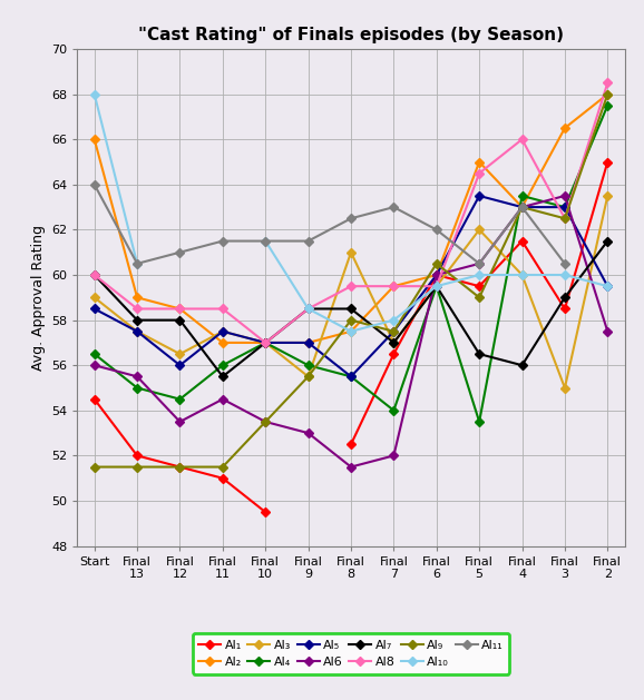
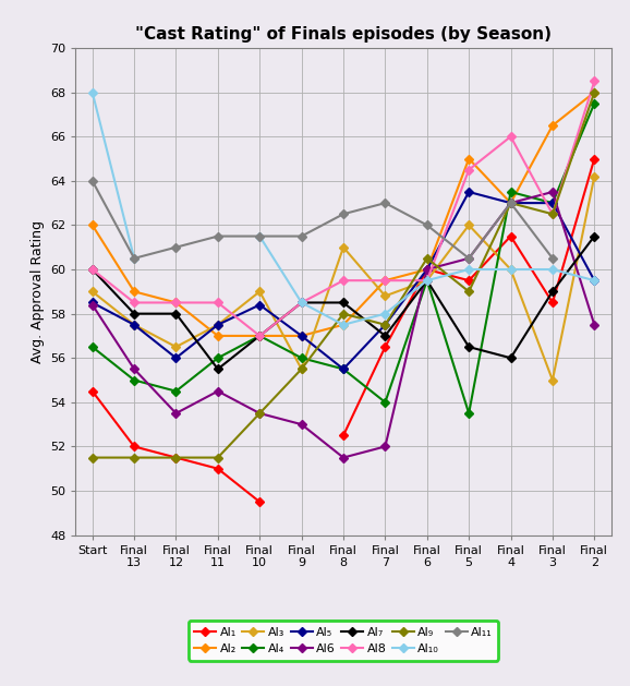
Al₂/Start: 66.0 -> 62.0
Al6/Start: 56.0 -> 58.4
Al₃/Final 10: 57.0 -> 59.0
Al₅/Final 10: 57.0 -> 58.4
Al₃/Final 7: 57.0 -> 58.8
Al₃/Final 2: 63.5 -> 64.2
